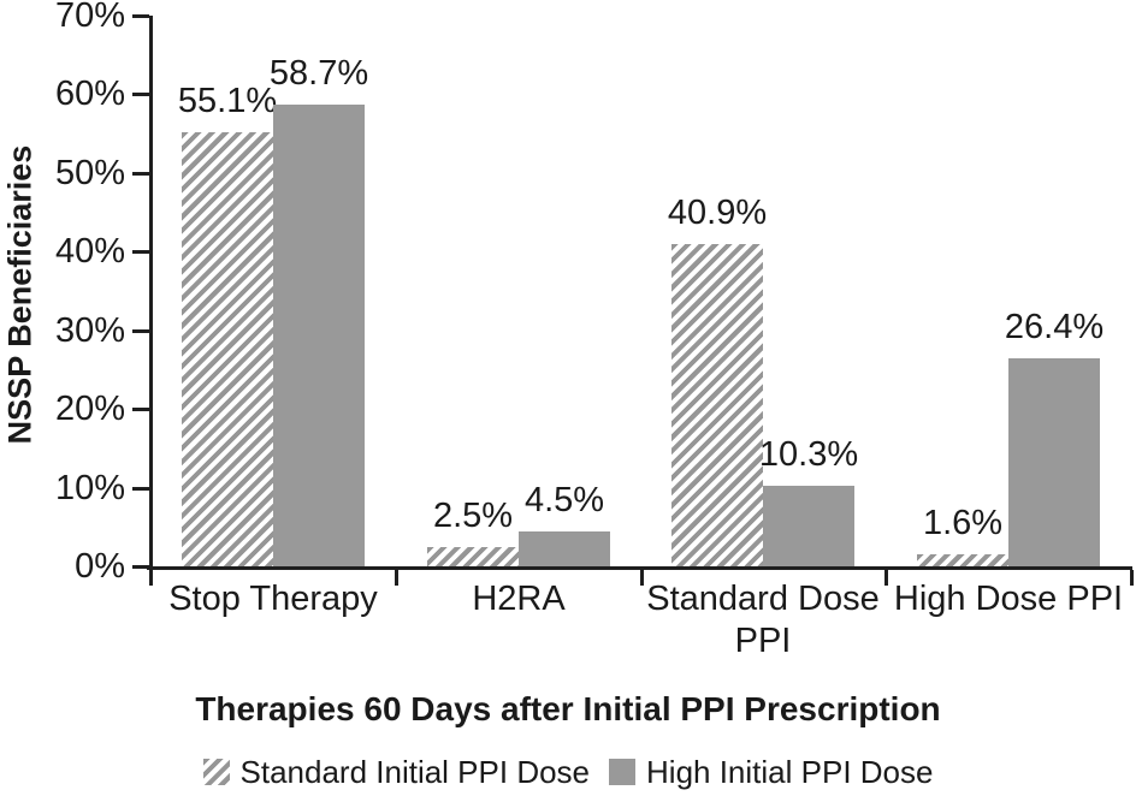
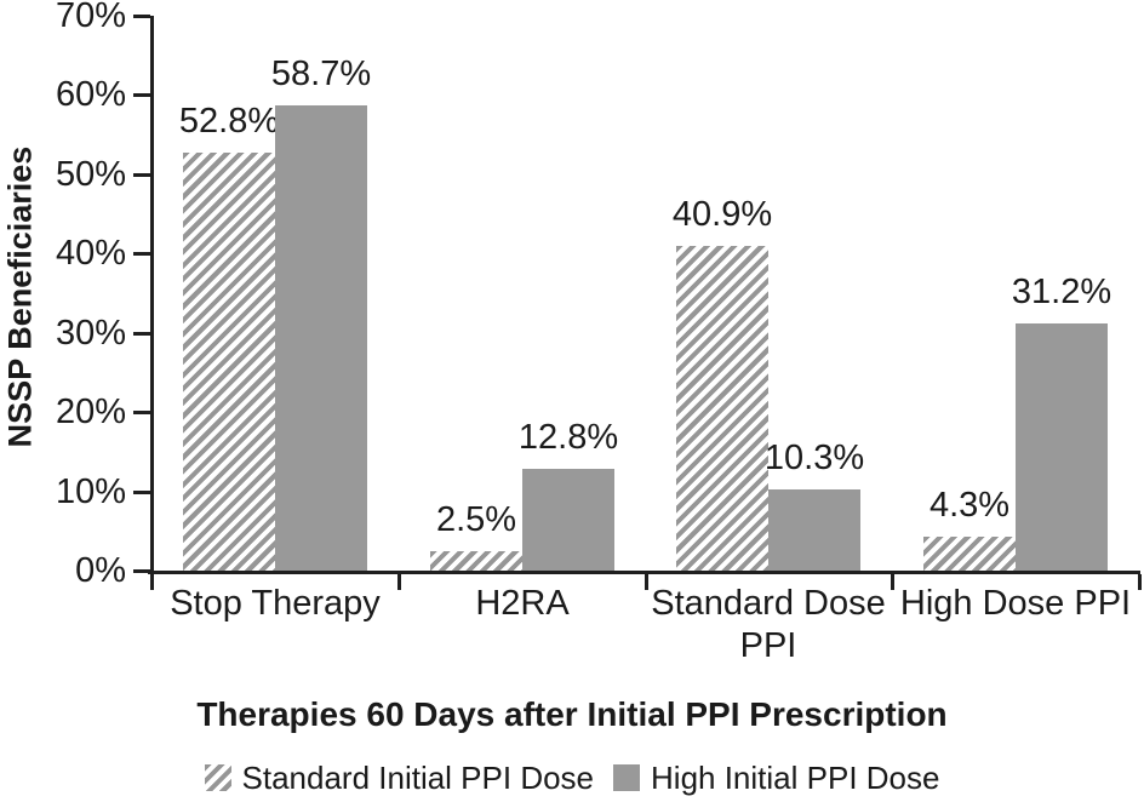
Standard Initial PPI Dose/Stop Therapy: 55.1% -> 52.8%
High Initial PPI Dose/H2RA: 4.5% -> 12.8%
Standard Initial PPI Dose/High Dose PPI: 1.6% -> 4.3%
High Initial PPI Dose/High Dose PPI: 26.4% -> 31.2%
